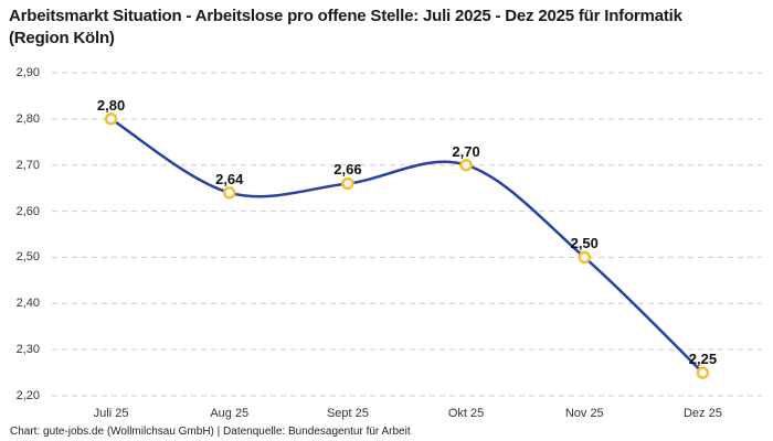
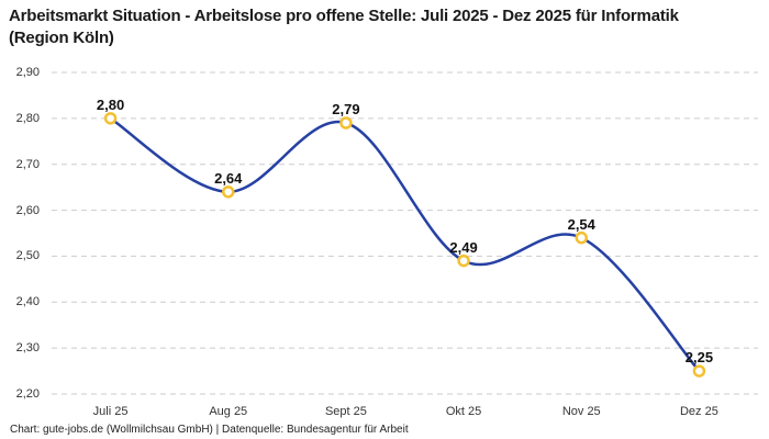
Sept 25: 2,66 -> 2,79
Okt 25: 2,70 -> 2,49
Nov 25: 2,50 -> 2,54
